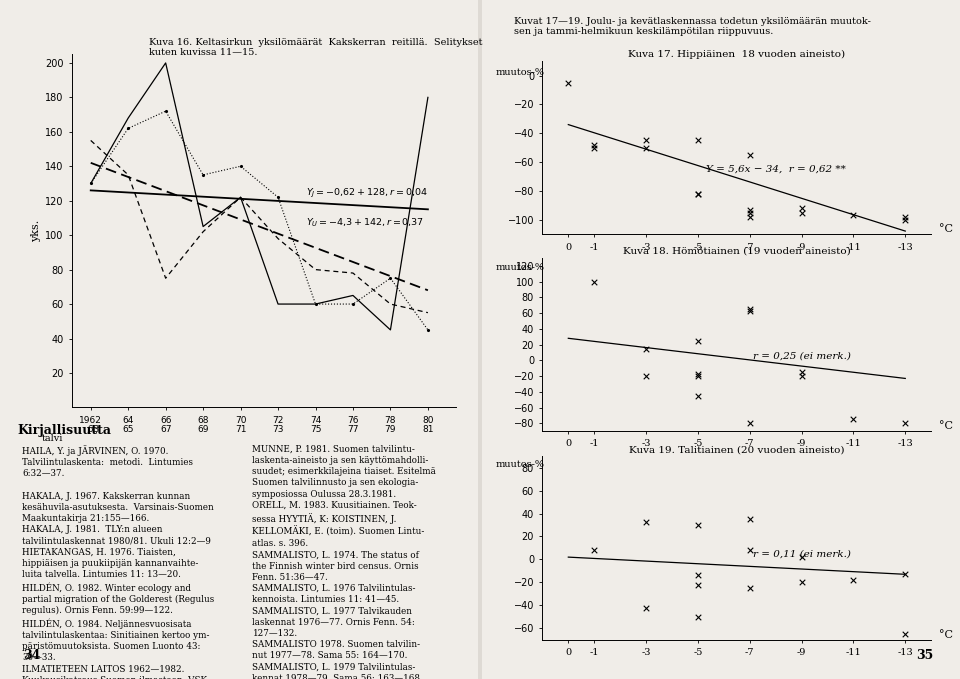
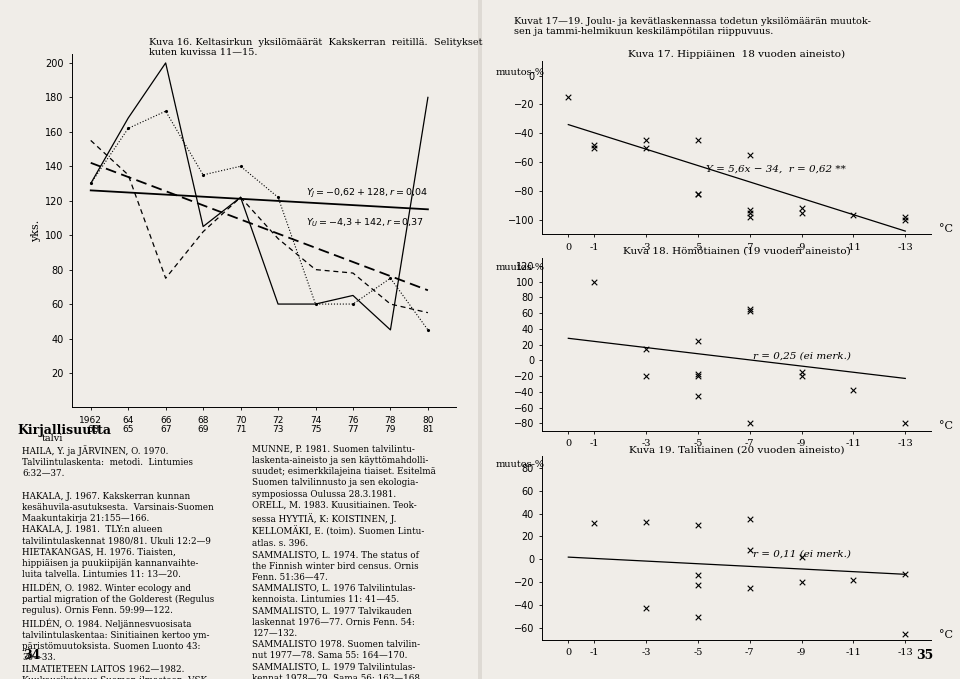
Kuva 17. Hippiäinen 18 vuoden aineisto)/0: -5 -> -15
Kuva 18. Hömötiainen (19 vuoden aineisto)/-11: -75 -> -38
Kuva 19. Talitiainen (20 vuoden aineisto)/-1: 8 -> 32
